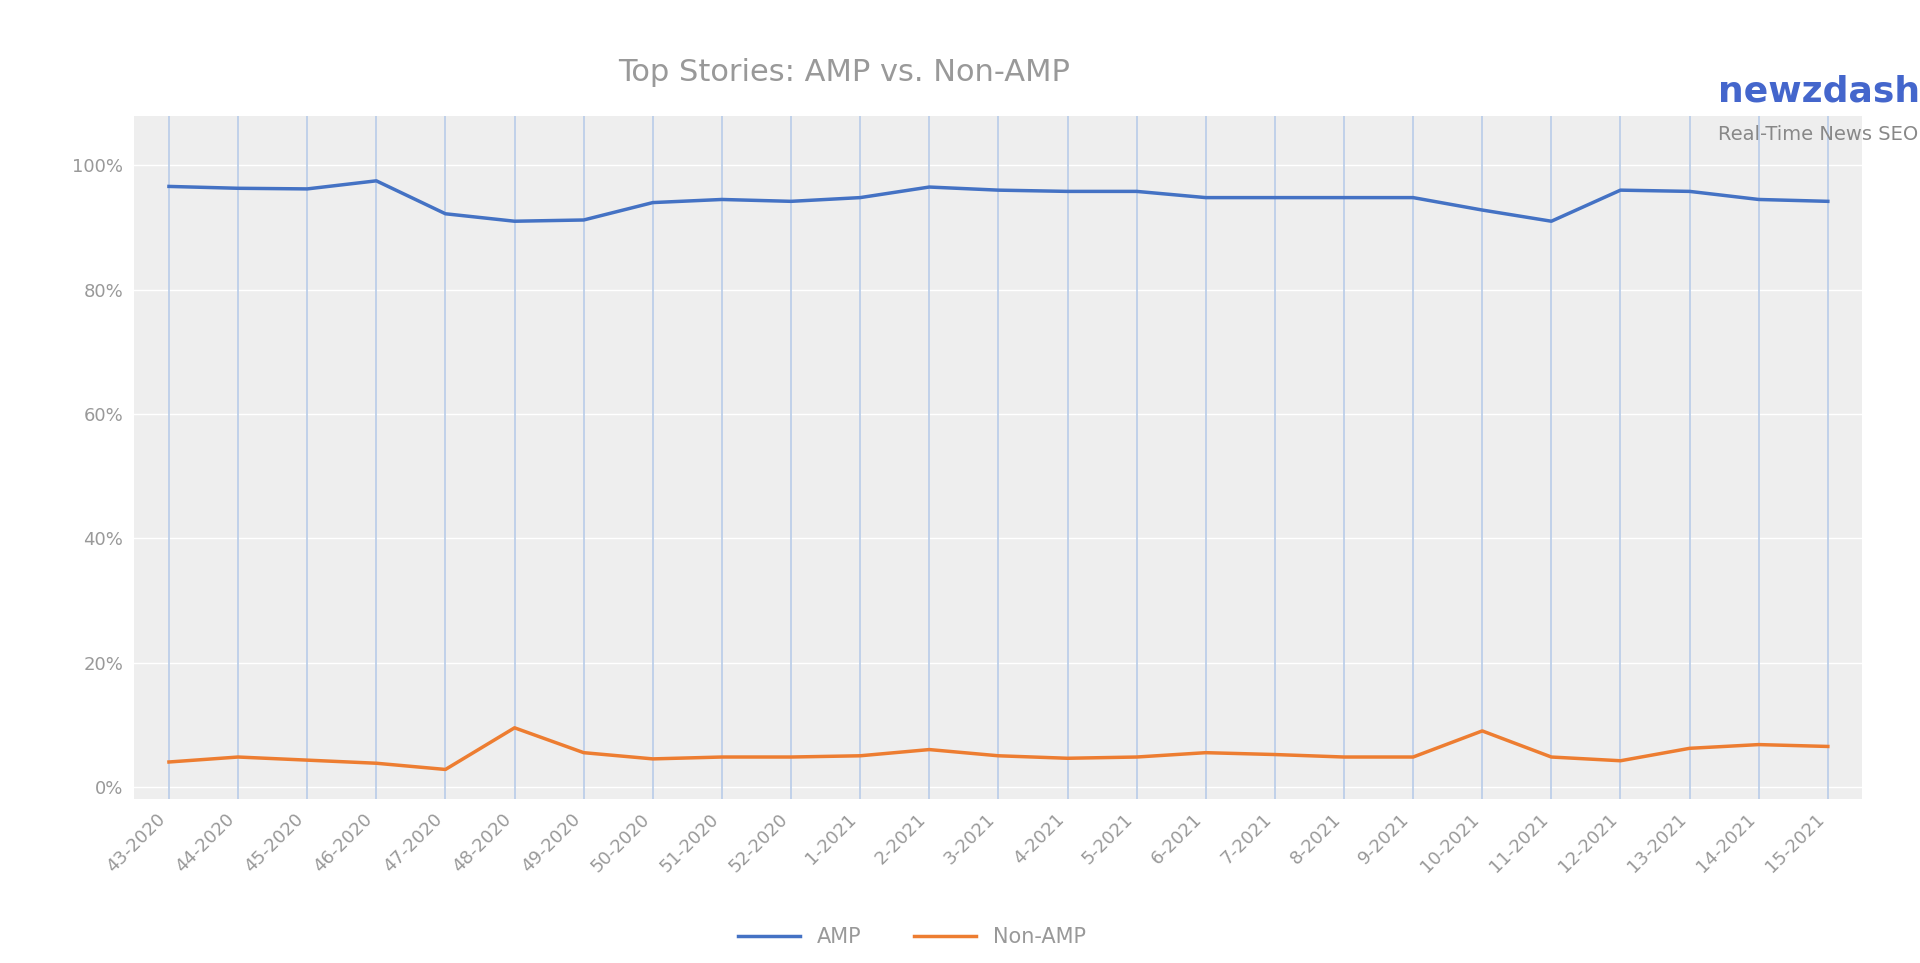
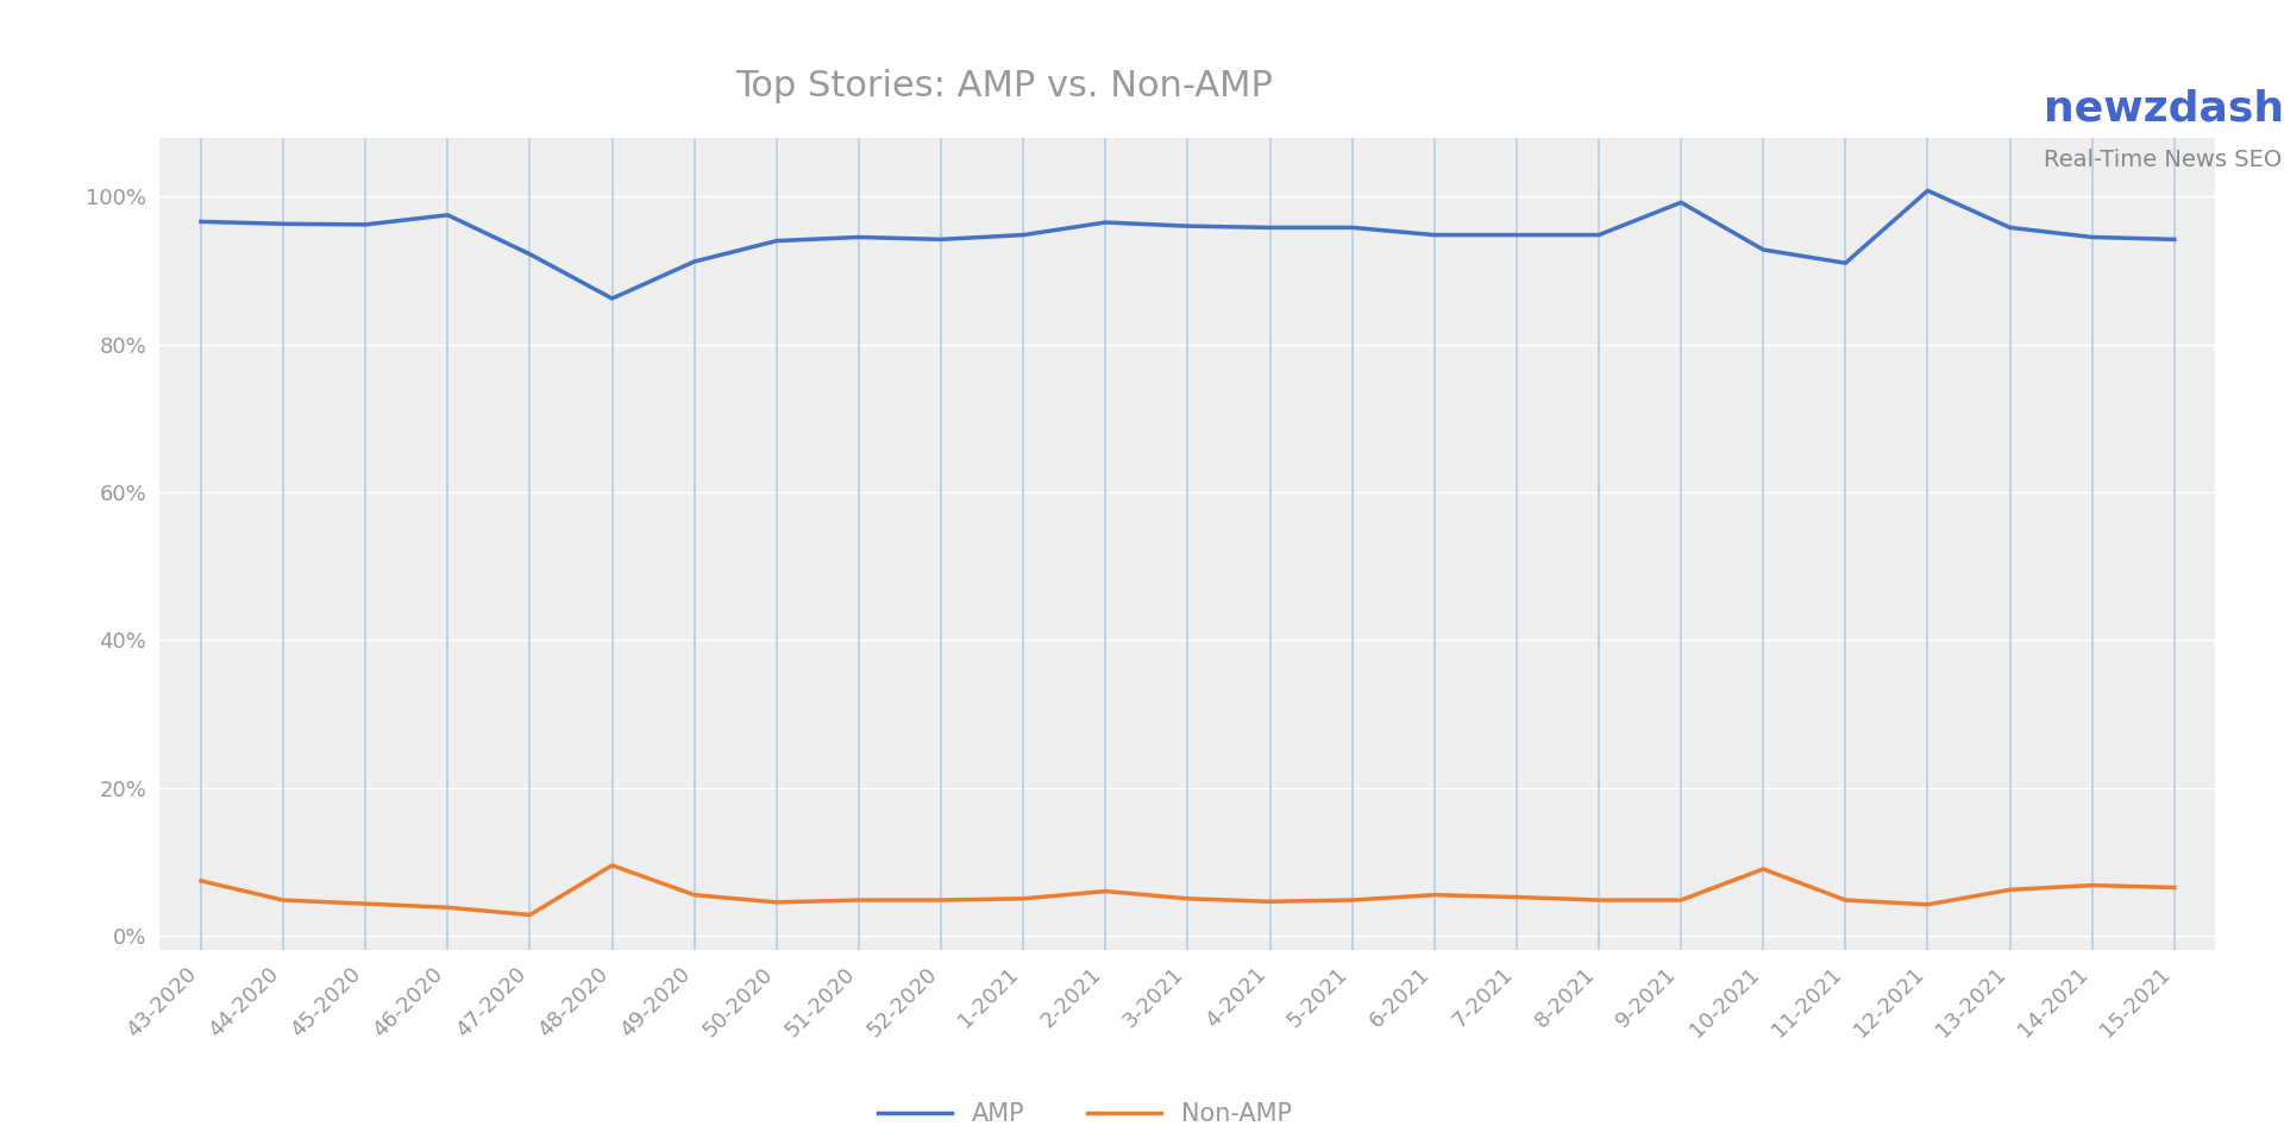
Non-AMP/43-2020: 4.0% -> 7.4%
AMP/48-2020: 91.0% -> 86.2%
AMP/9-2021: 94.8% -> 99.2%
AMP/12-2021: 96.0% -> 100.8%
